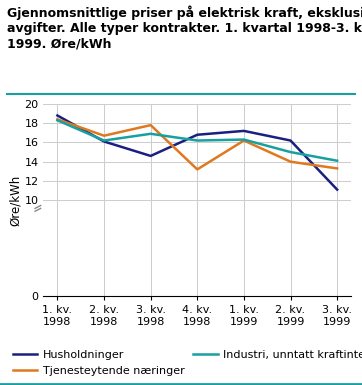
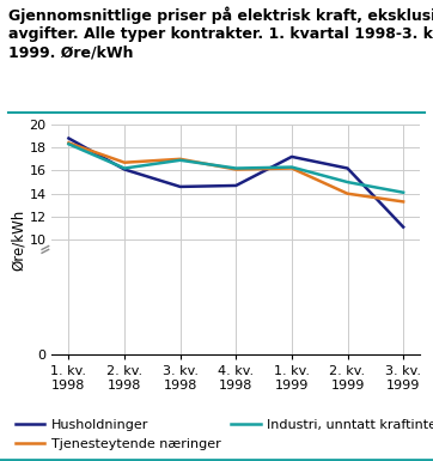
Tjenesteytende næringer/3. kv. 1998: 17.8 -> 17.0
Husholdninger/4. kv. 1998: 16.8 -> 14.7
Tjenesteytende næringer/4. kv. 1998: 13.2 -> 16.1
